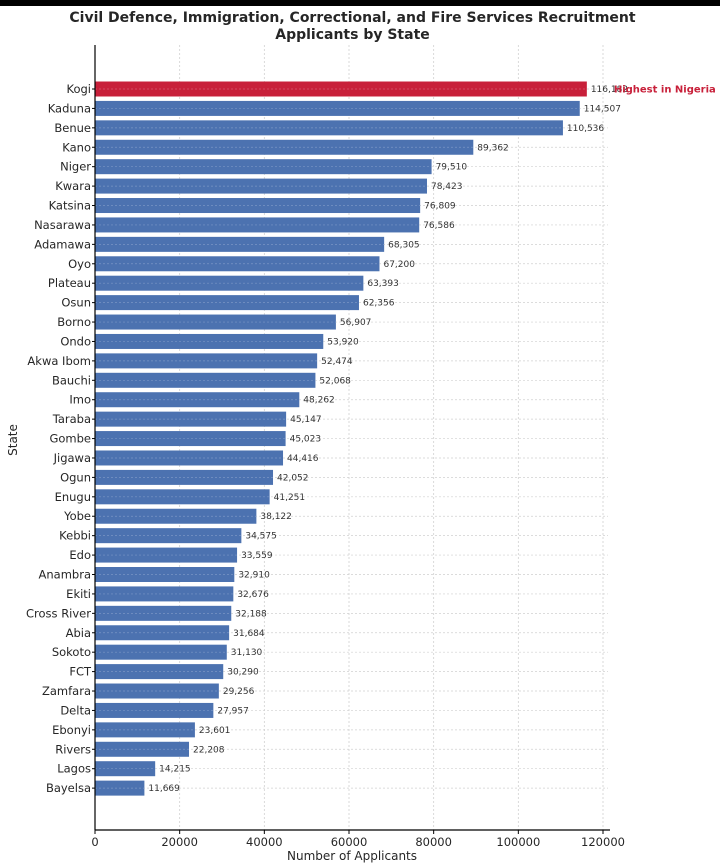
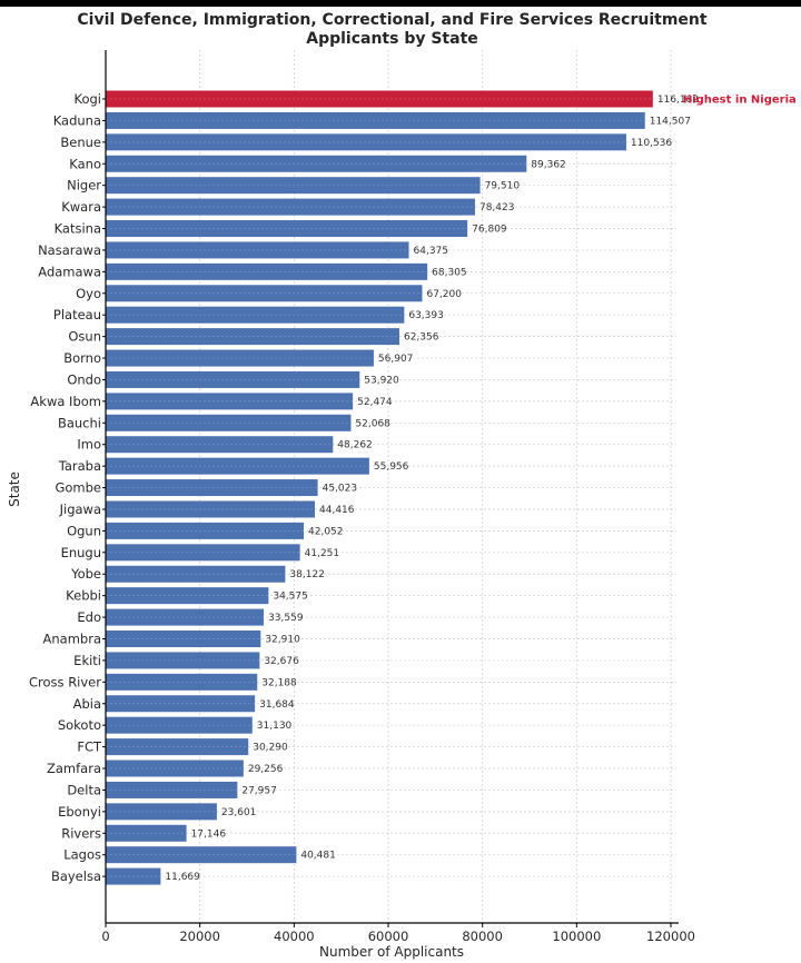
Nasarawa: 76,586 -> 64,375
Taraba: 45,147 -> 55,956
Rivers: 22,208 -> 17,146
Lagos: 14,215 -> 40,481
